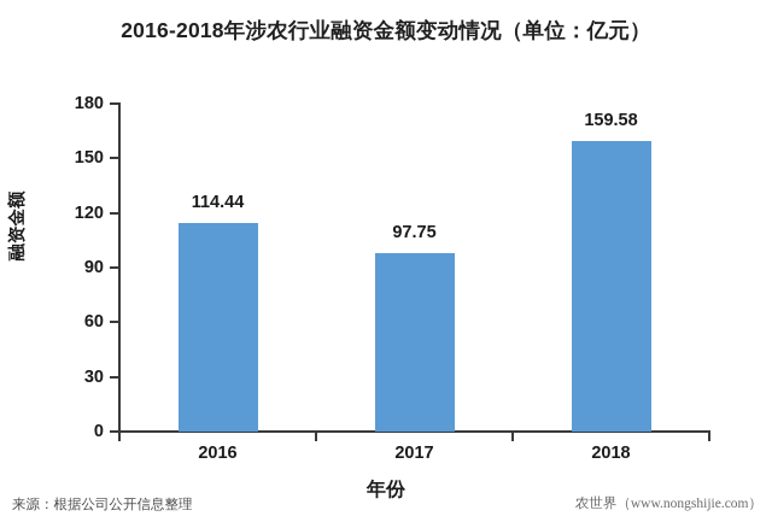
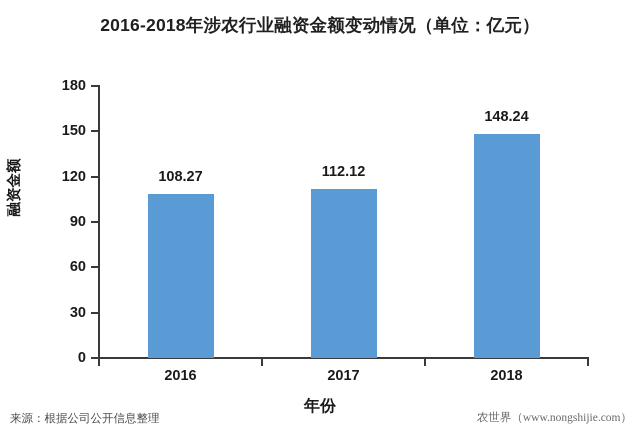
2016: 114.44 -> 108.27
2017: 97.75 -> 112.12
2018: 159.58 -> 148.24
